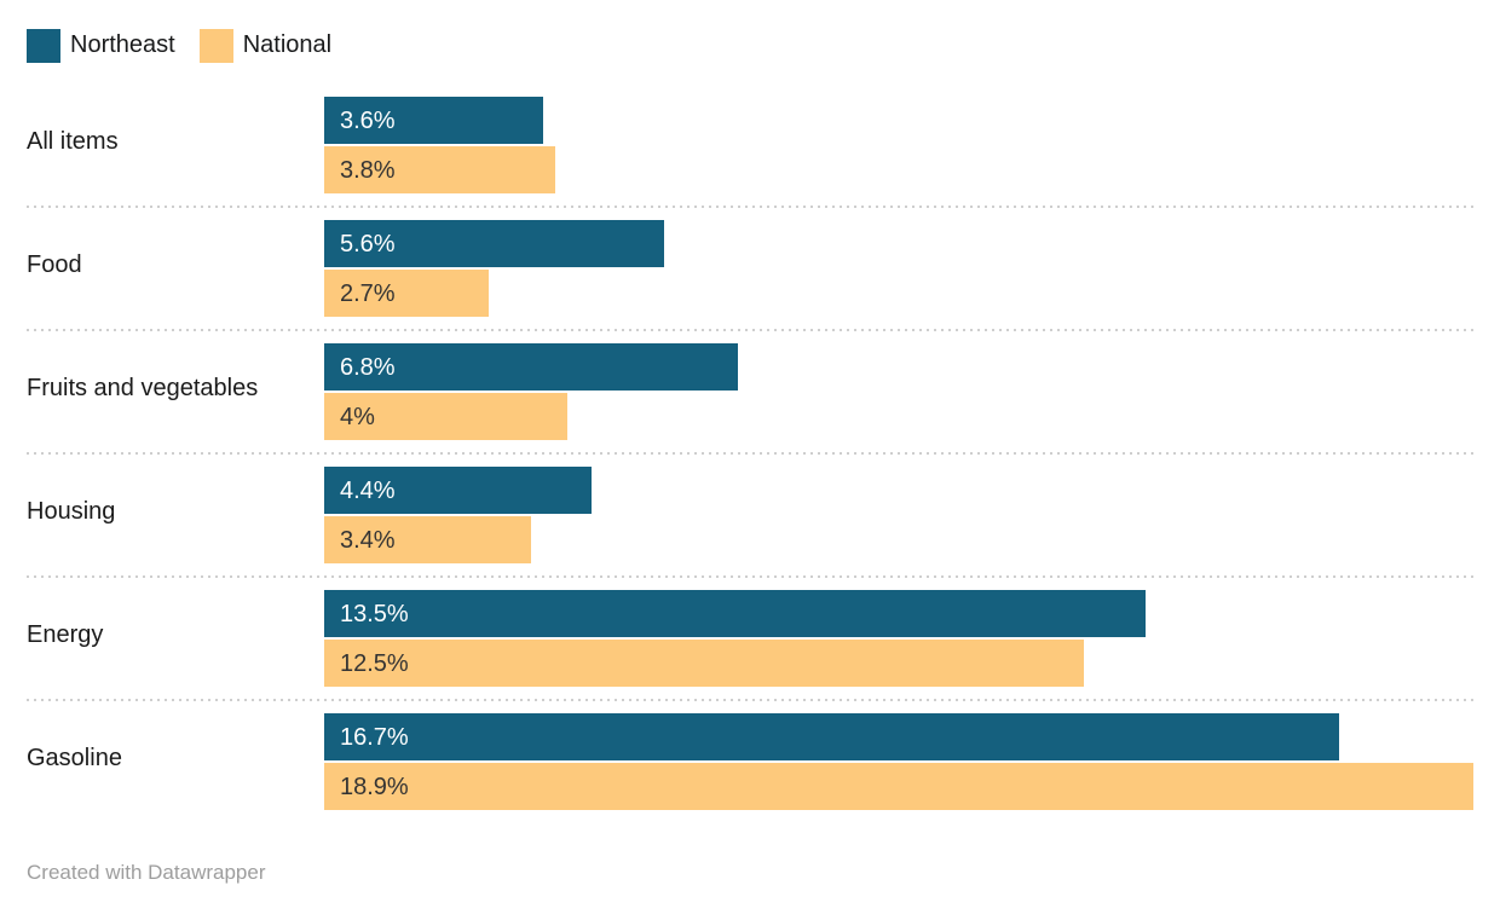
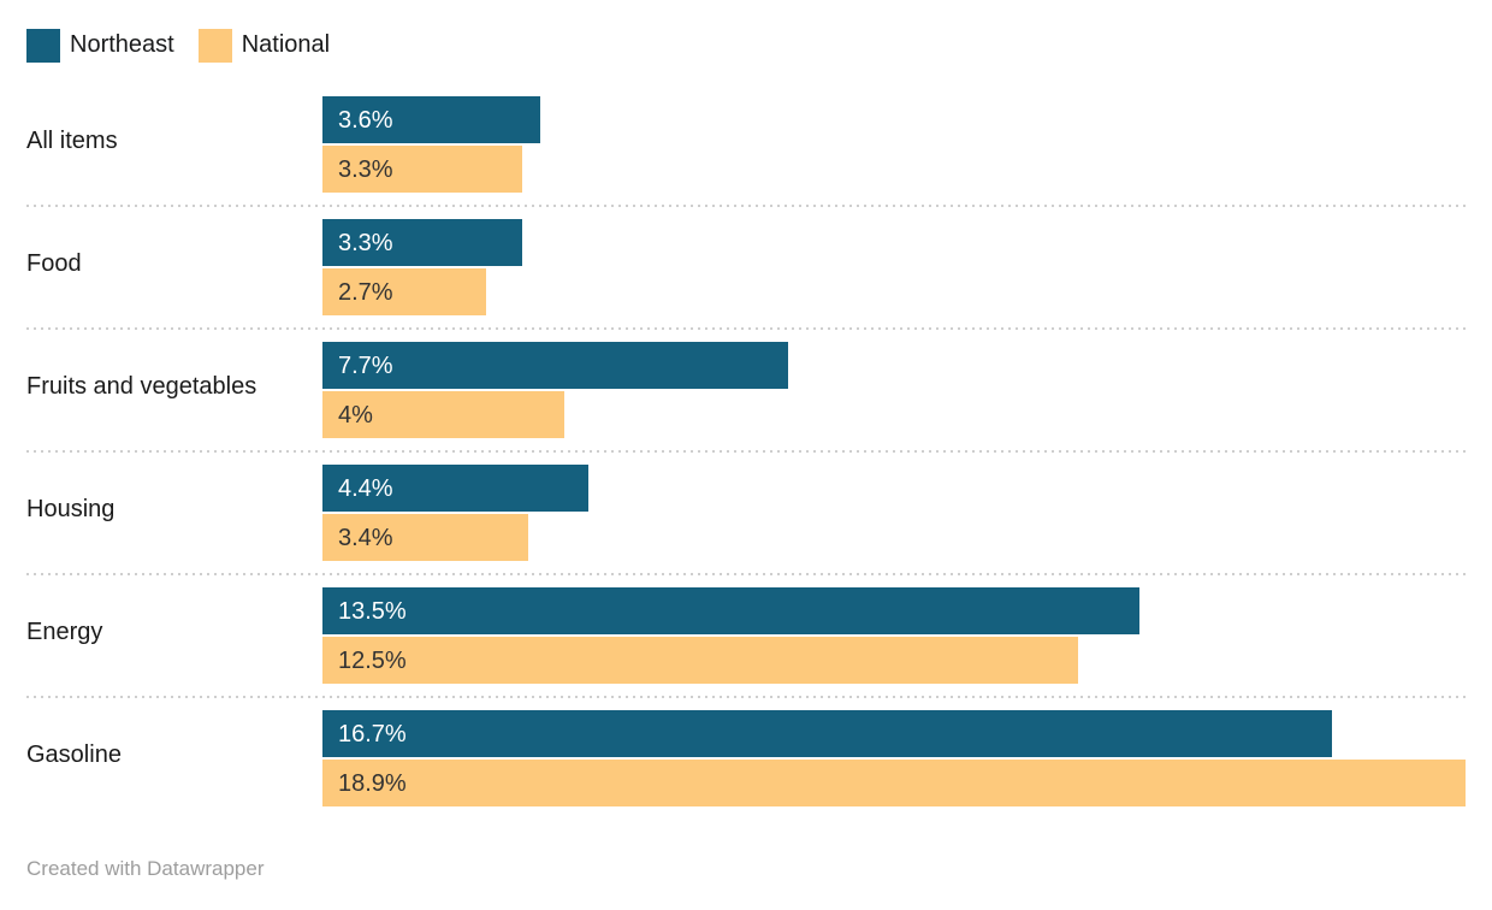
National/All items: 3.8% -> 3.3%
Northeast/Food: 5.6% -> 3.3%
Northeast/Fruits and vegetables: 6.8% -> 7.7%
